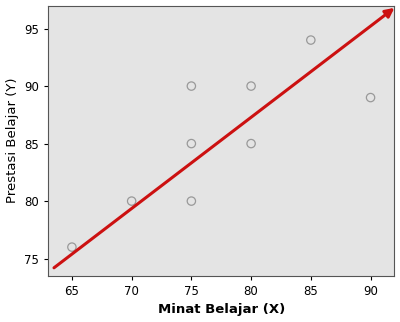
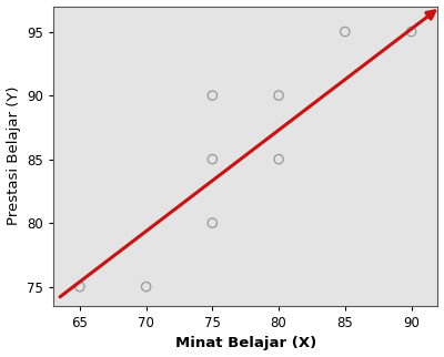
65: 76 -> 75
70: 80 -> 75
85: 94 -> 95
90: 89 -> 95
